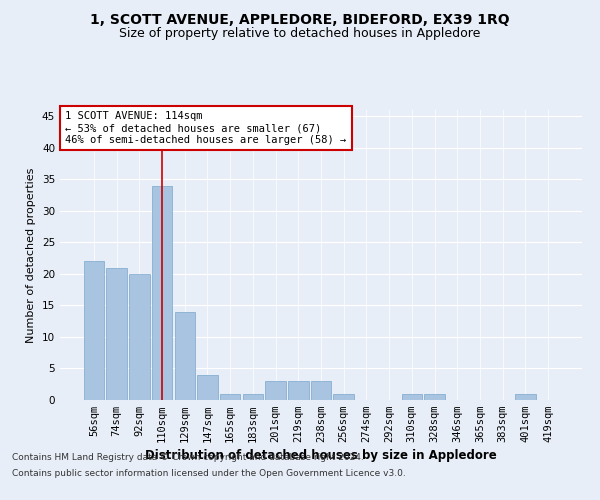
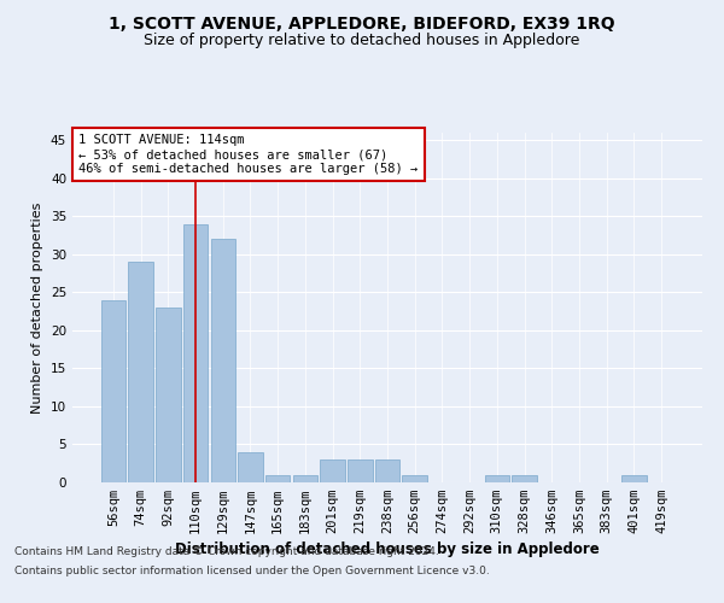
56sqm: 22 -> 24
74sqm: 21 -> 29
92sqm: 20 -> 23
129sqm: 14 -> 32
